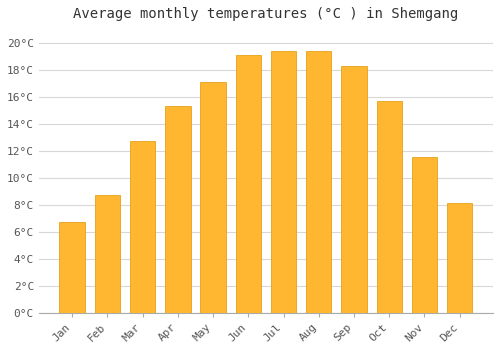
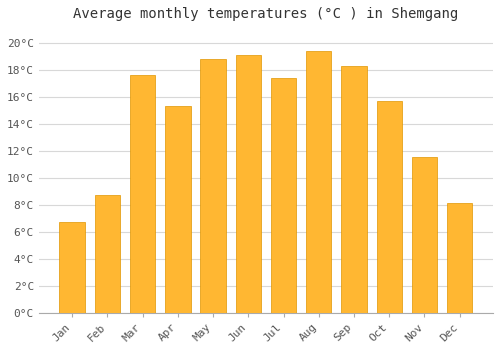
Mar: 12.7°C -> 17.6°C
May: 17.1°C -> 18.8°C
Jul: 19.4°C -> 17.4°C
